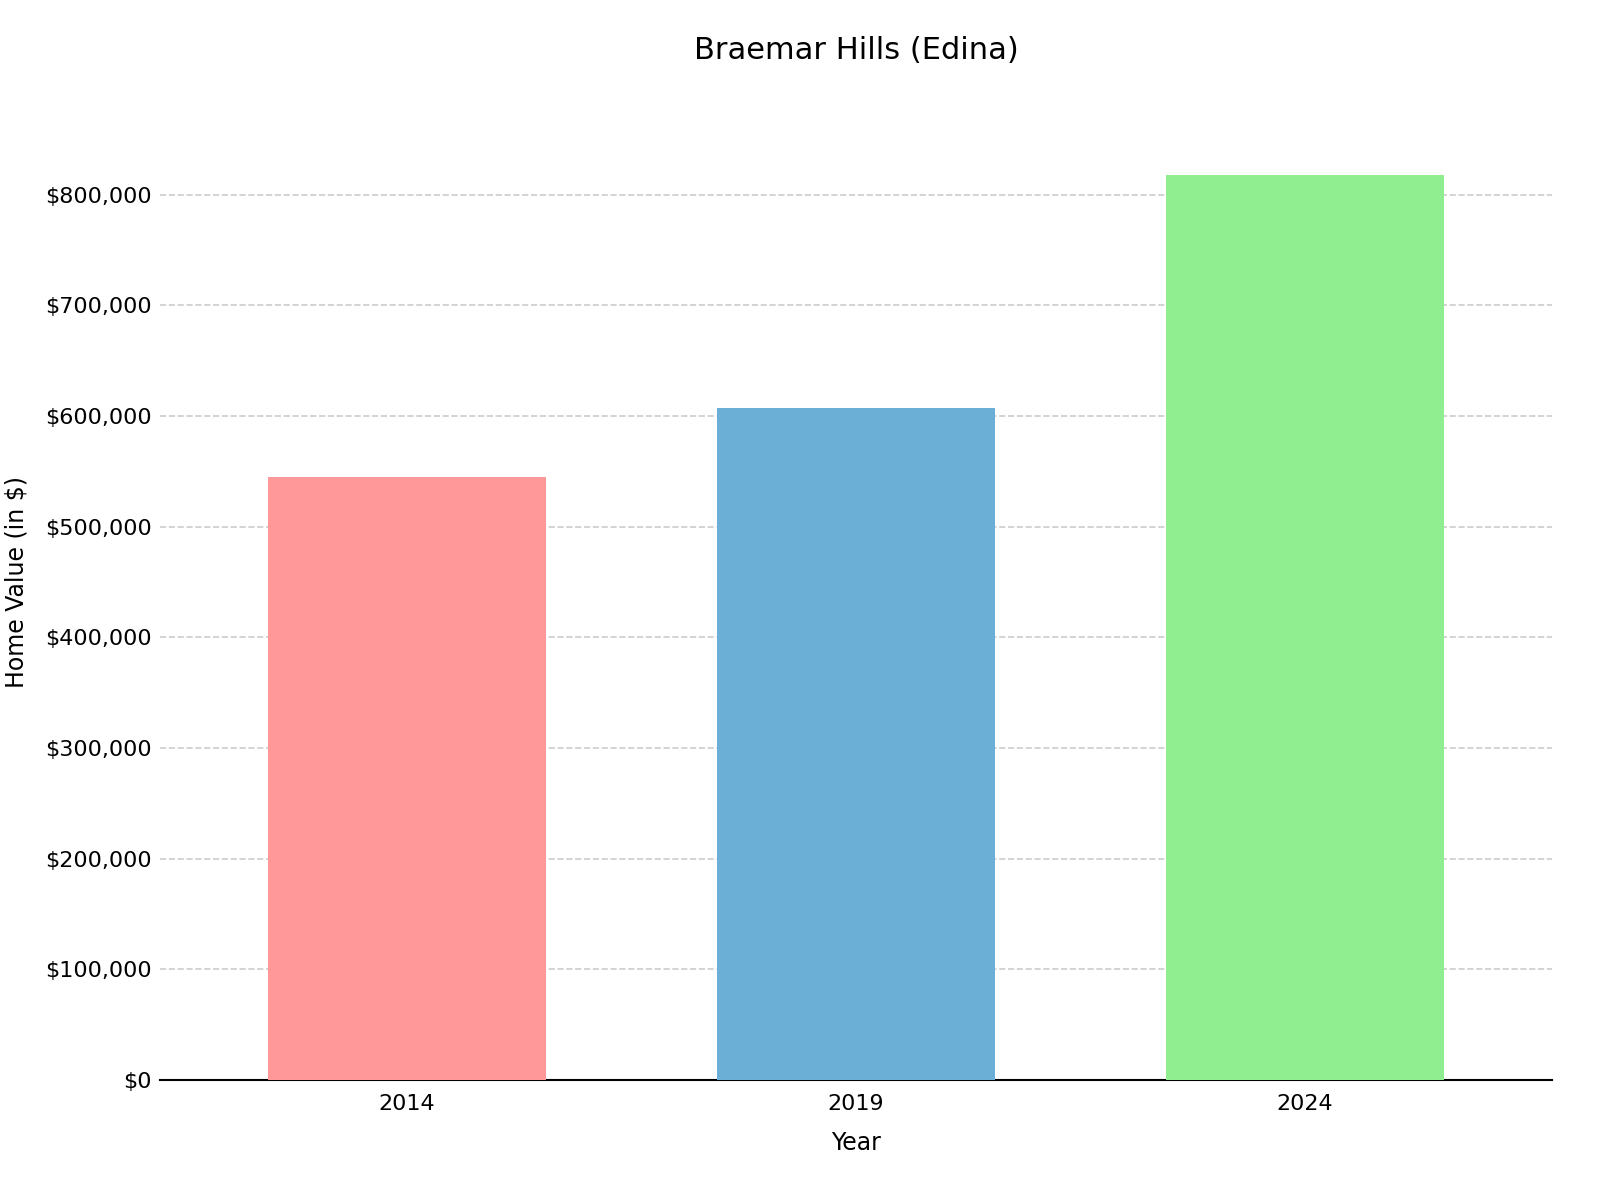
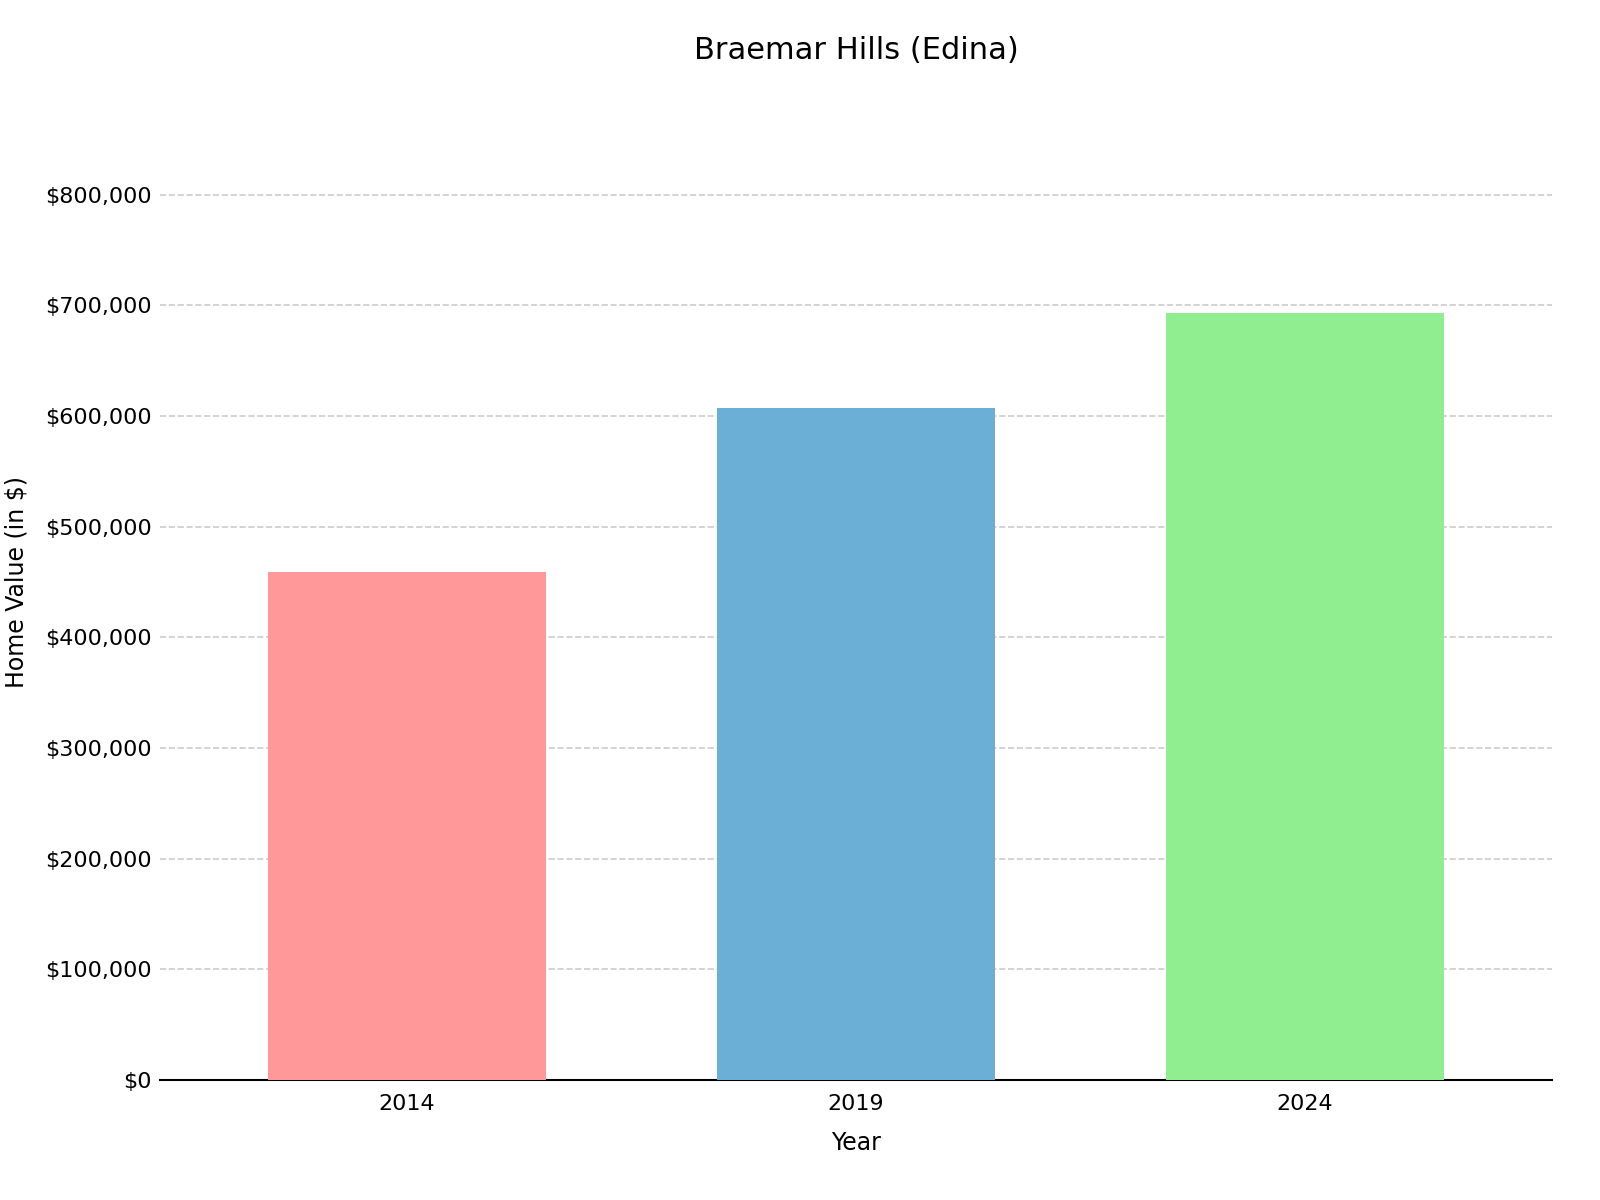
2014: $545,000 -> $459,000
2024: $818,000 -> $693,000
